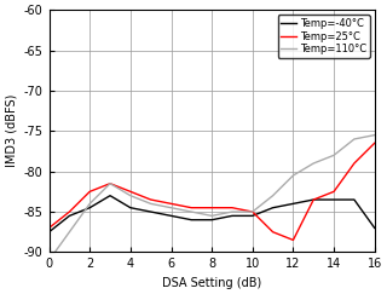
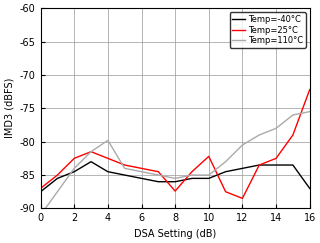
Temp=110°C/4: -83.0 -> -79.8
Temp=25°C/8: -84.5 -> -87.4
Temp=25°C/10: -85.0 -> -82.2
Temp=25°C/16: -76.5 -> -72.2
